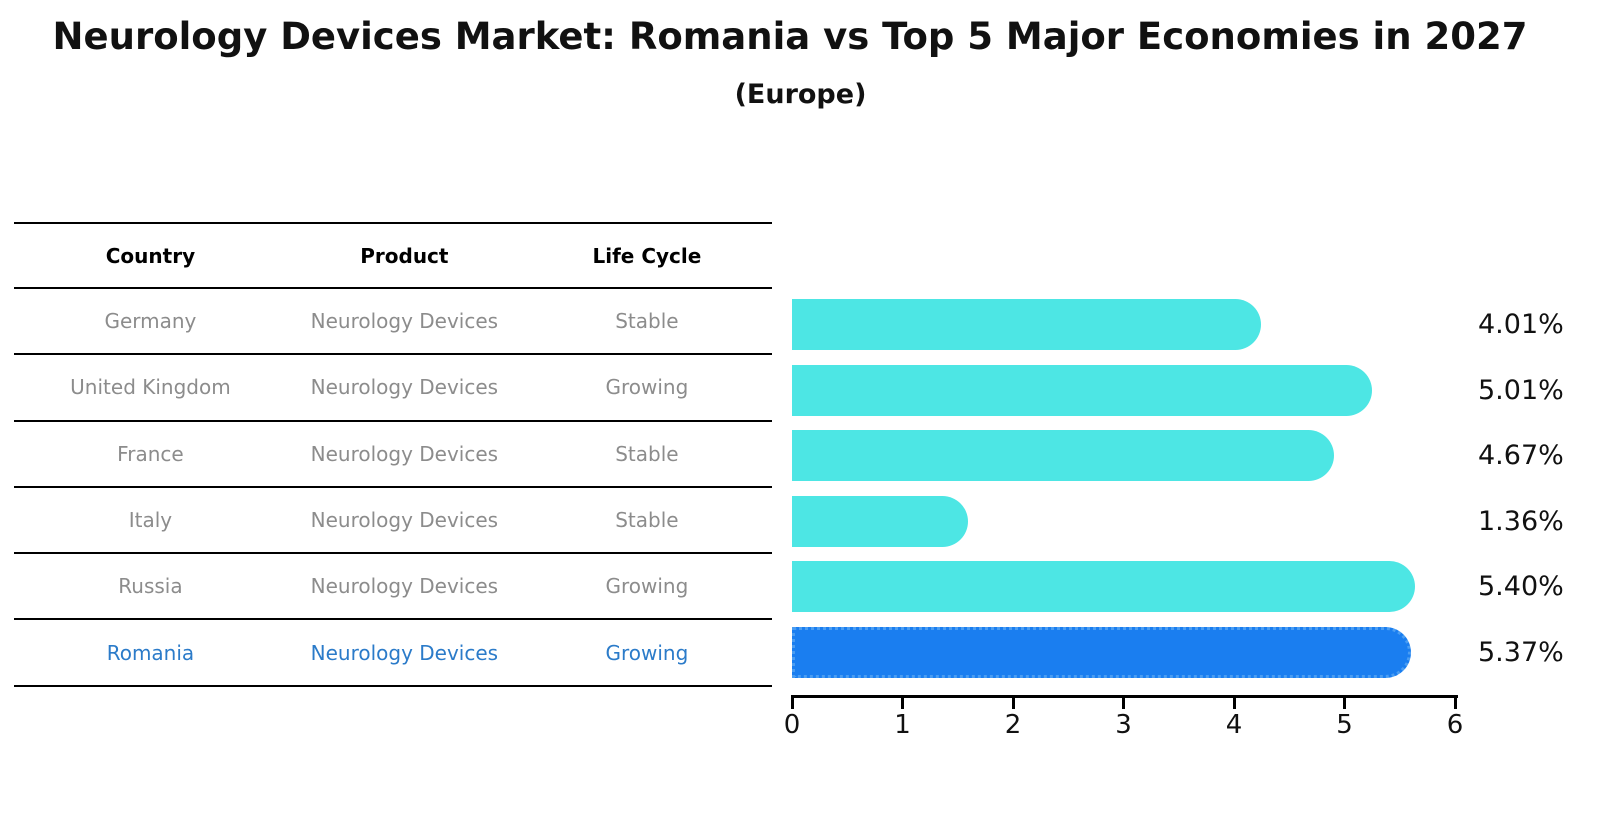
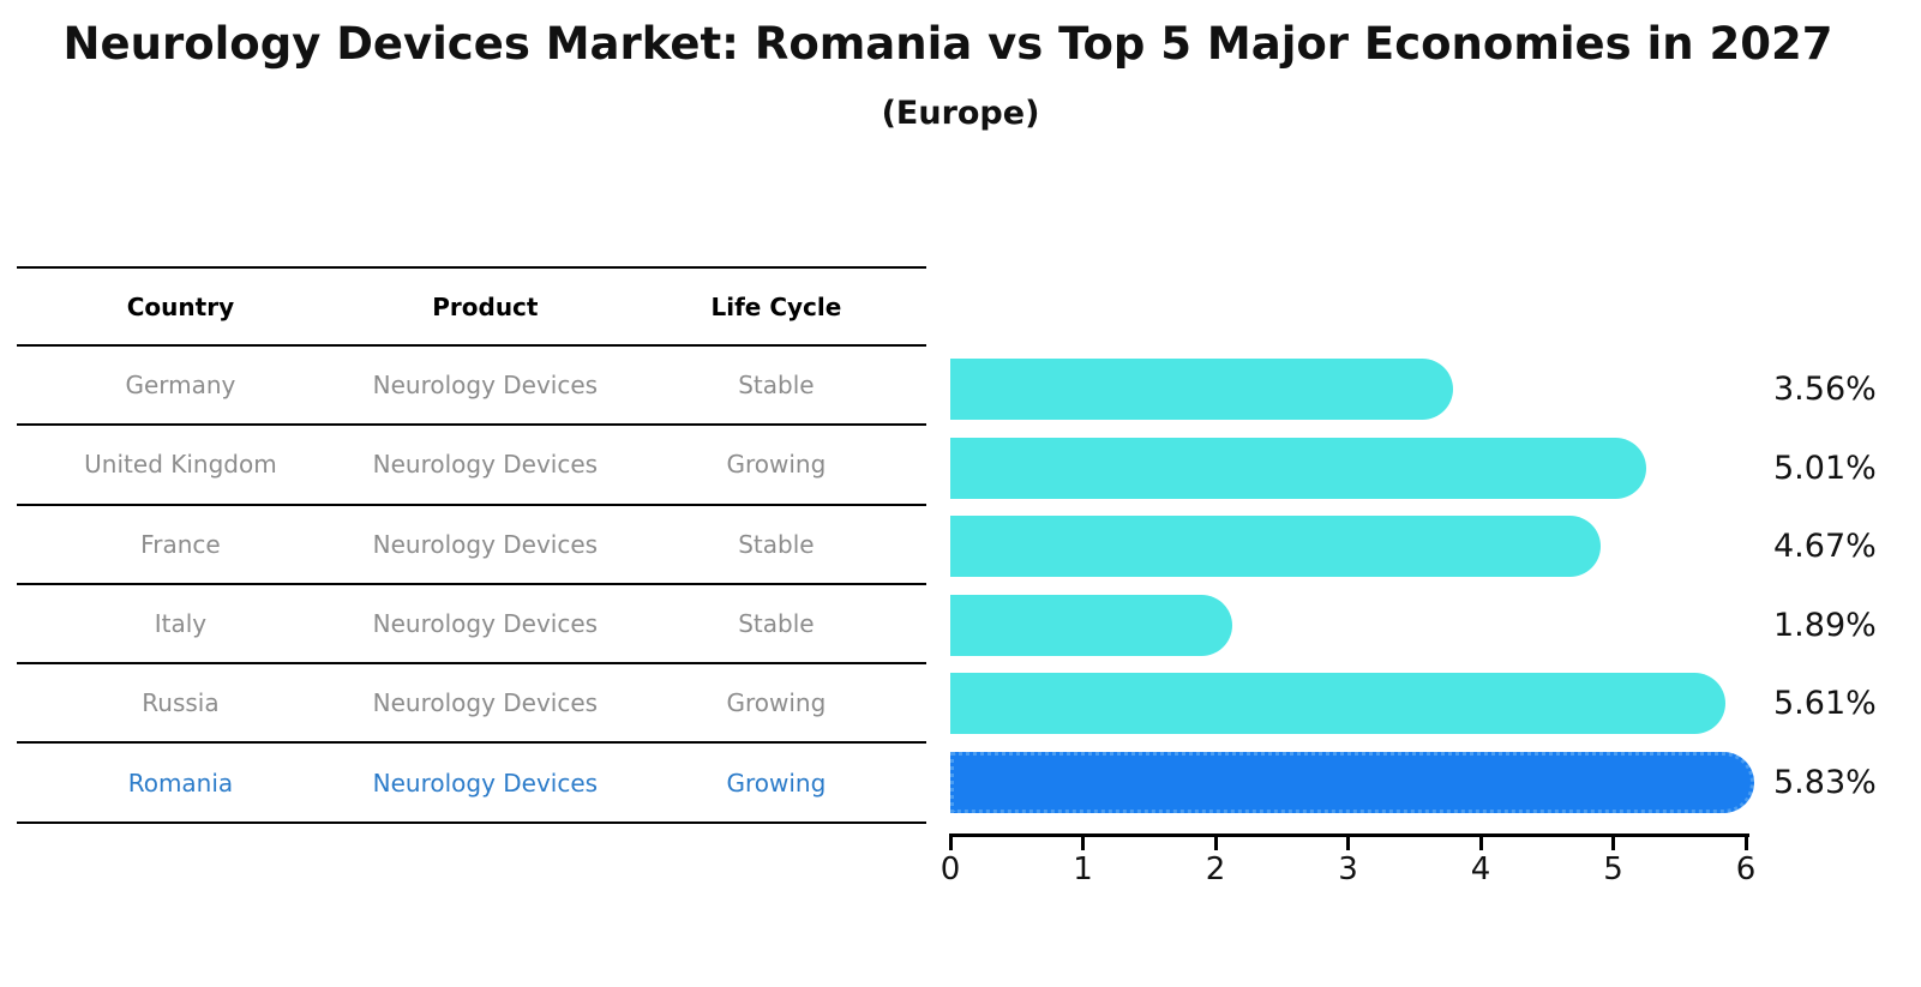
Germany: 4.01% -> 3.56%
Italy: 1.36% -> 1.89%
Russia: 5.40% -> 5.61%
Romania: 5.37% -> 5.83%
